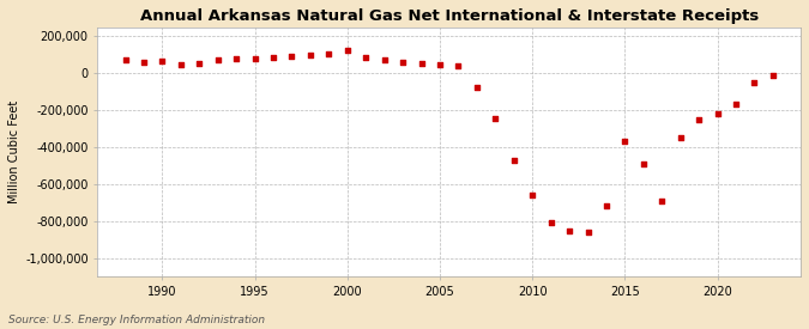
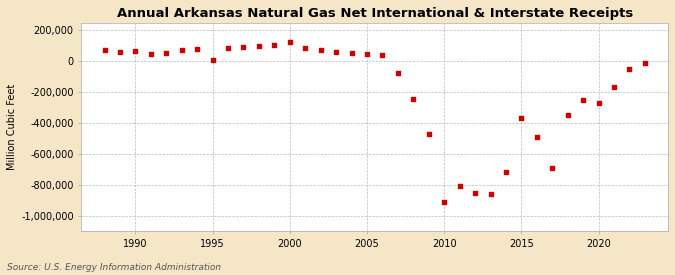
1995: 80,000 -> 10,000
2010: -660,000 -> -910,000
2020: -220,000 -> -270,000
